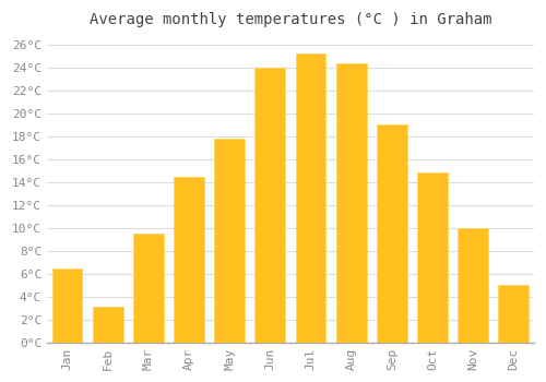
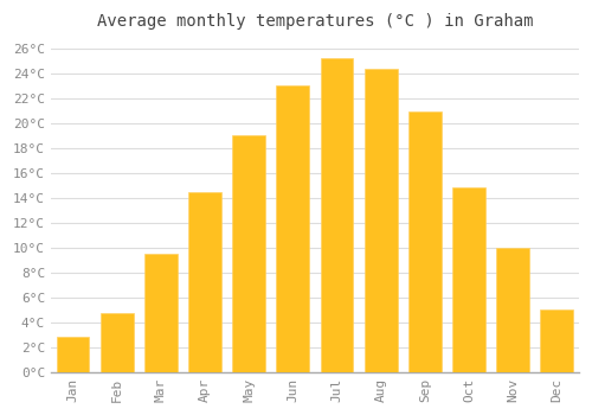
Jan: 6.5°C -> 2.8°C
Feb: 3.1°C -> 4.7°C
May: 17.8°C -> 19.0°C
Jun: 24.0°C -> 23.0°C
Sep: 19.0°C -> 20.9°C
